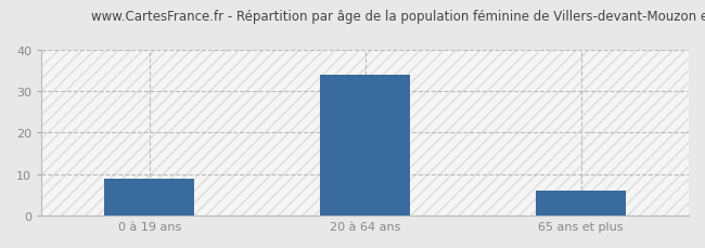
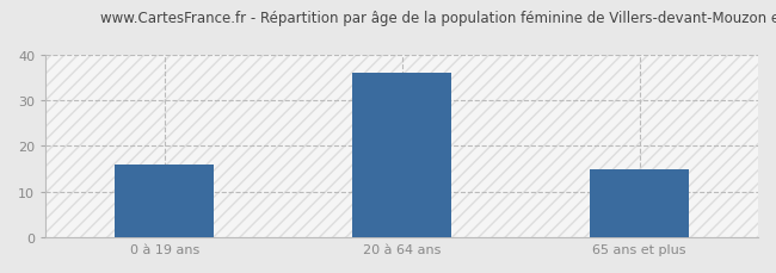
0 à 19 ans: 9 -> 16
20 à 64 ans: 34 -> 36
65 ans et plus: 6 -> 15
